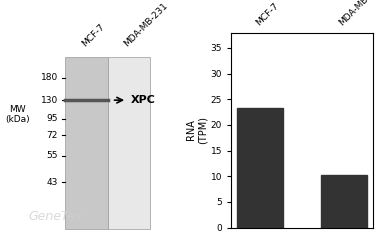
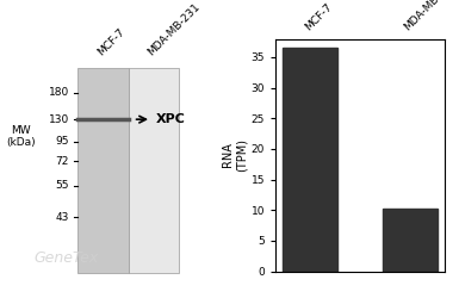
MCF-7: 23.2 -> 36.5
